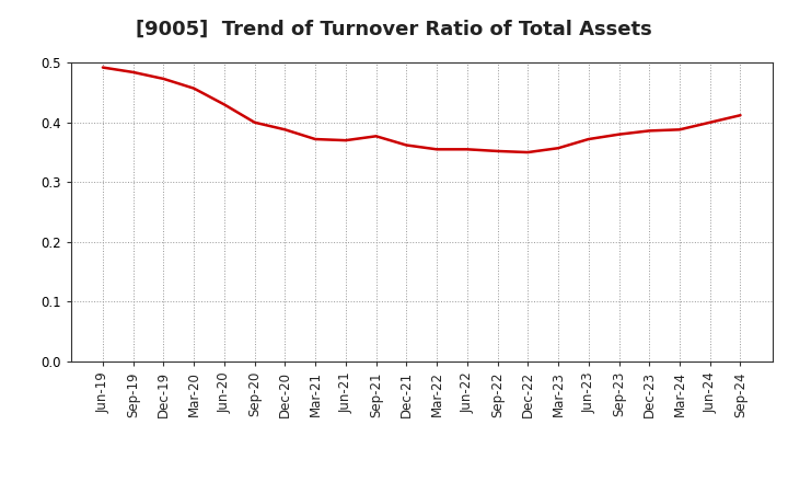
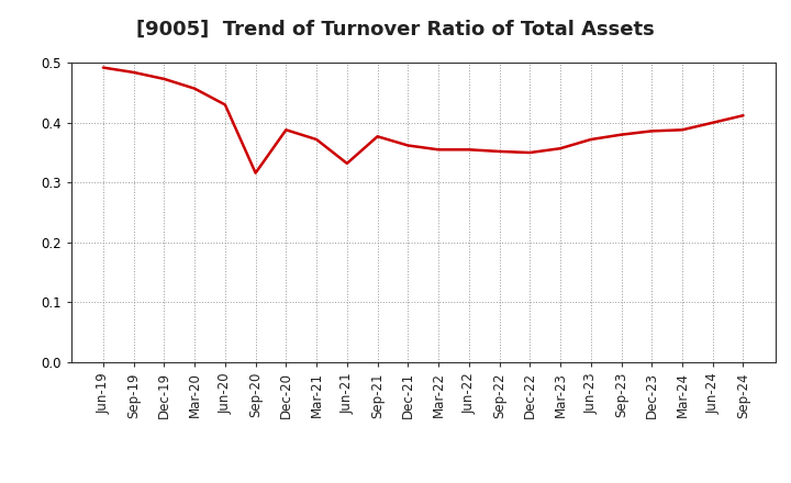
Sep-20: 0.400 -> 0.316
Jun-21: 0.370 -> 0.332
